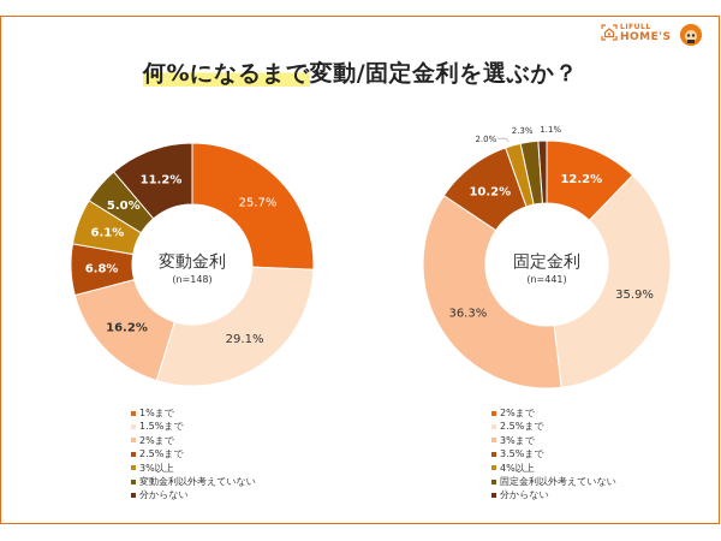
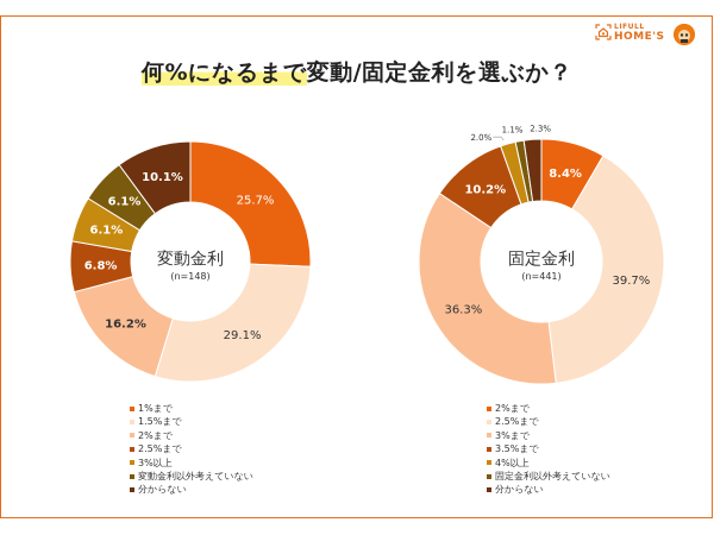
変動金利/変動金利以外考えていない: 5.0% -> 6.1%
変動金利/分からない: 11.2% -> 10.1%
固定金利/2%まで: 12.2% -> 8.4%
固定金利/2.5%まで: 35.9% -> 39.7%
固定金利/固定金利以外考えていない: 2.3% -> 1.1%
固定金利/分からない: 1.1% -> 2.3%
